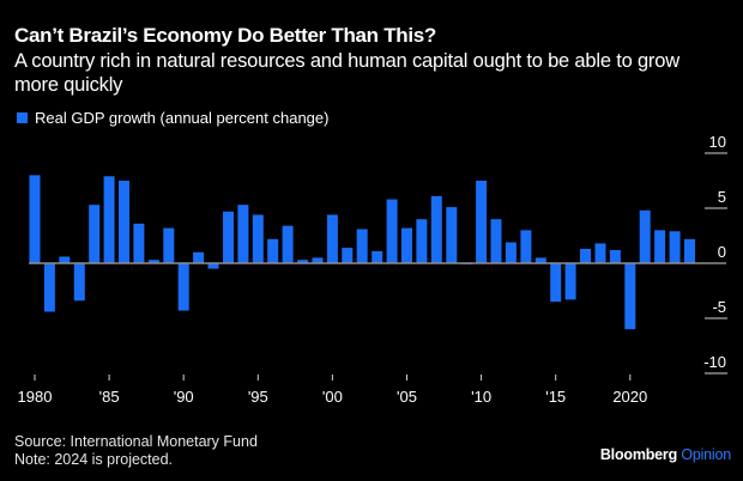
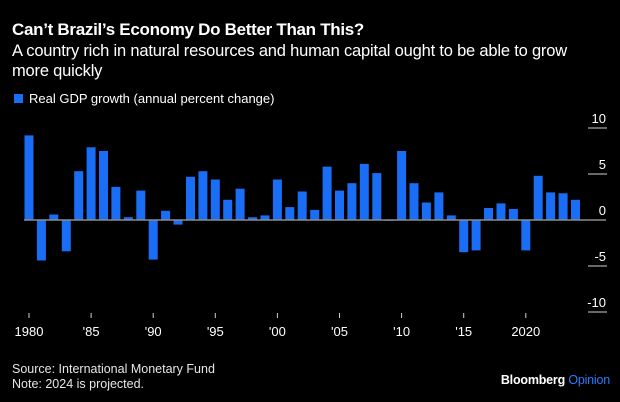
1980: 8 -> 9
2020: -6 -> -3
